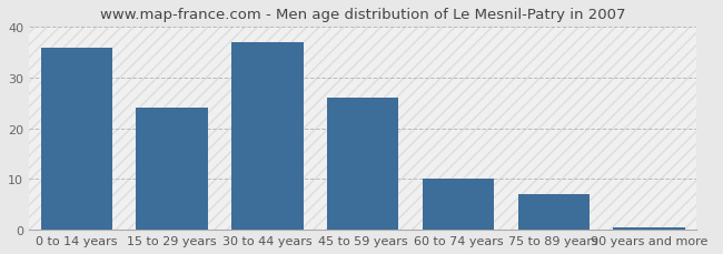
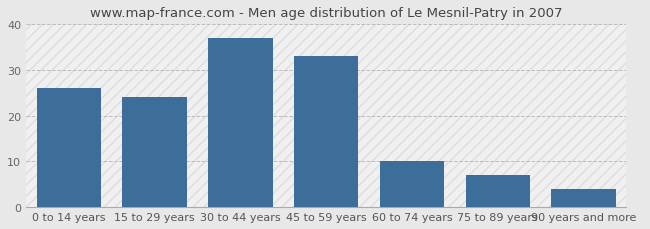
0 to 14 years: 36.0 -> 26.0
45 to 59 years: 26.0 -> 33.0
90 years and more: 0.5 -> 4.0
